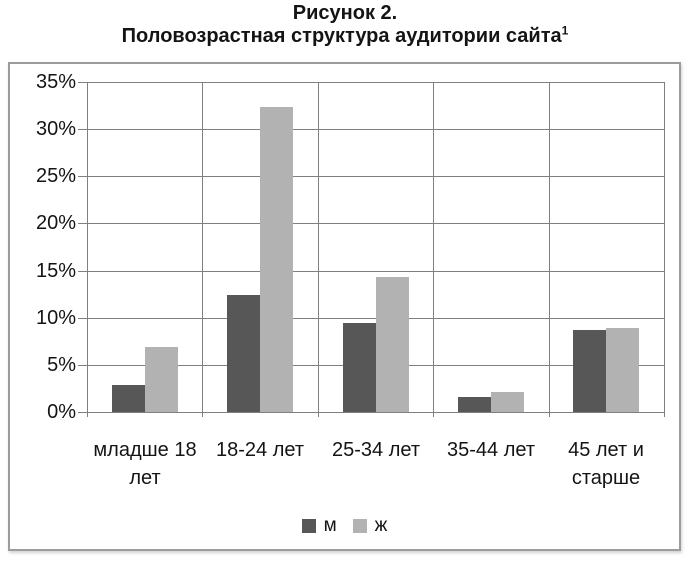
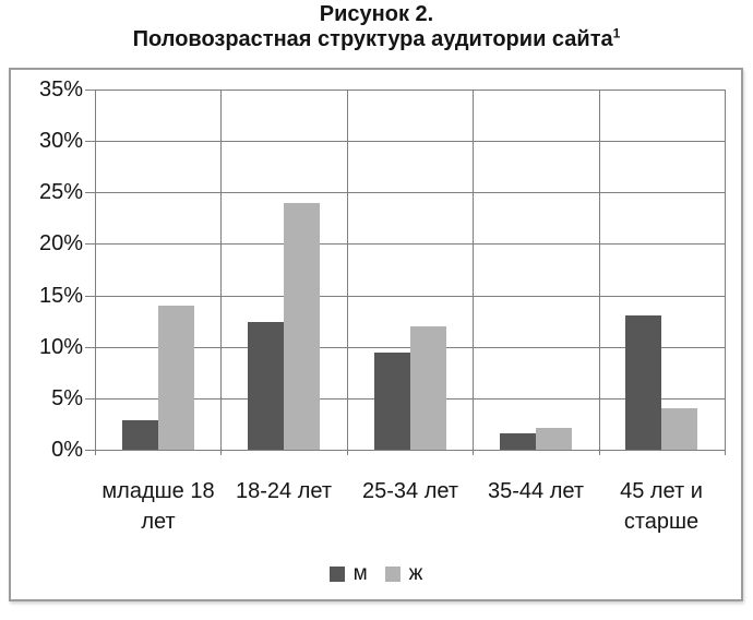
ж/младше 18 лет: 7% -> 14%
ж/18-24 лет: 32% -> 24%
ж/25-34 лет: 14% -> 12%
м/45 лет и старше: 9% -> 13%
ж/45 лет и старше: 9% -> 4%
